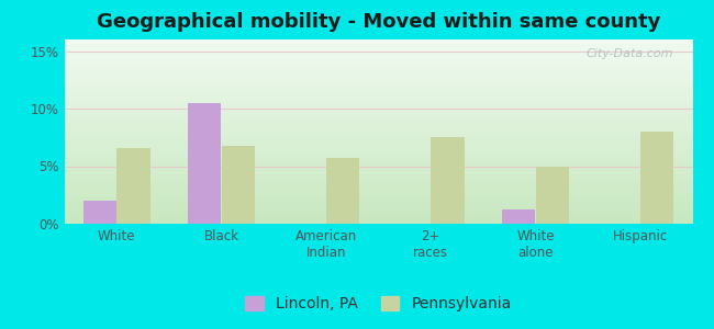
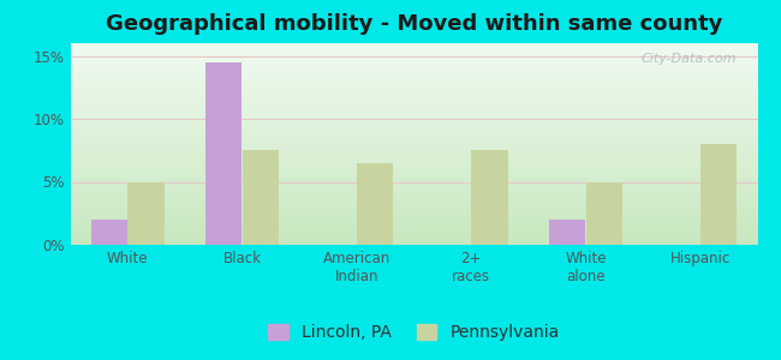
Pennsylvania/White: 6.6% -> 5.0%
Lincoln, PA/Black: 10.5% -> 14.5%
Pennsylvania/Black: 6.8% -> 7.5%
Pennsylvania/American Indian: 5.7% -> 6.5%
Lincoln, PA/White alone: 1.2% -> 2.0%
